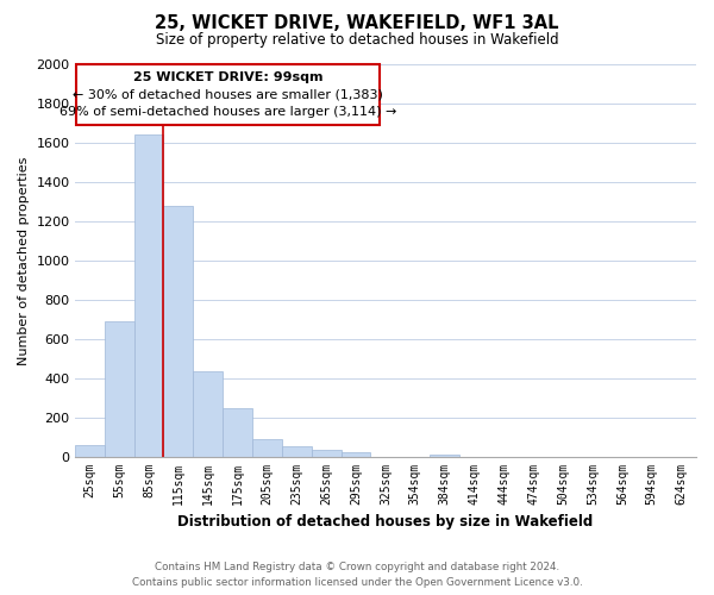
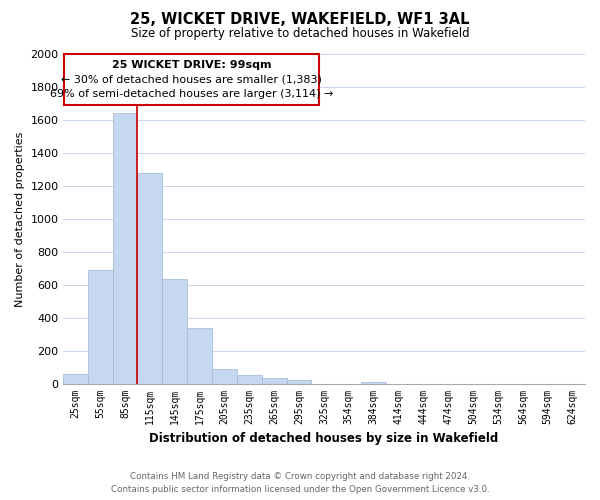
145sqm: 440 -> 640
175sqm: 250 -> 340
